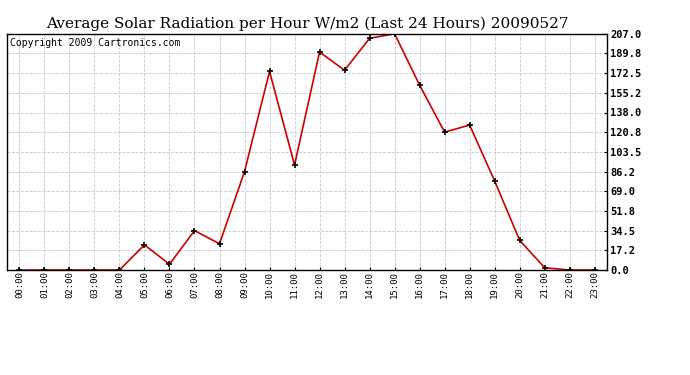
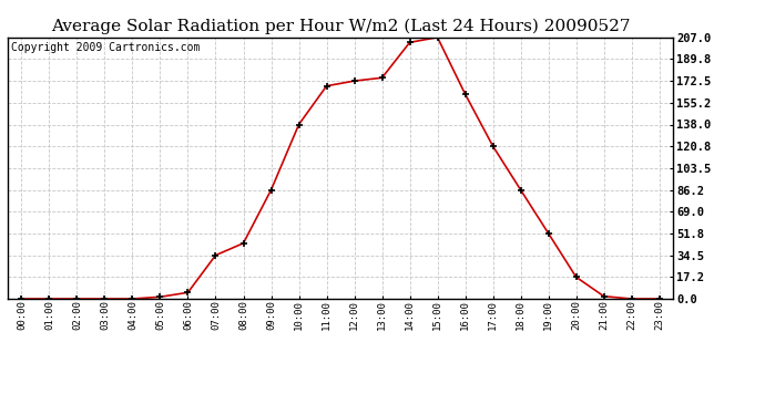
05:00: 22 -> 2
08:00: 23 -> 44
10:00: 174 -> 138
11:00: 92 -> 168
12:00: 191 -> 172
18:00: 127 -> 86
19:00: 78 -> 52
20:00: 26 -> 17
